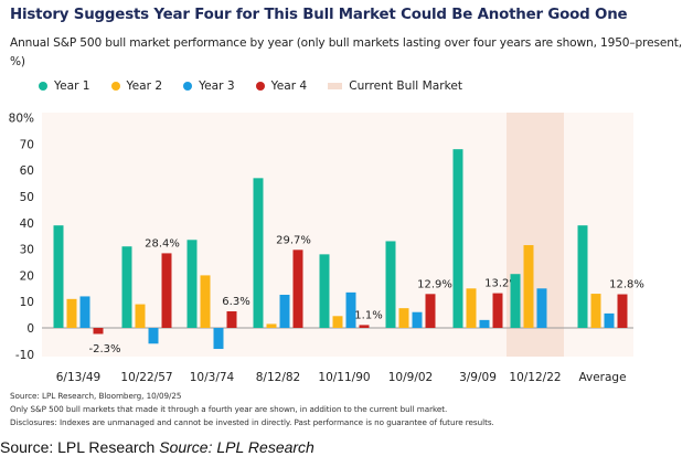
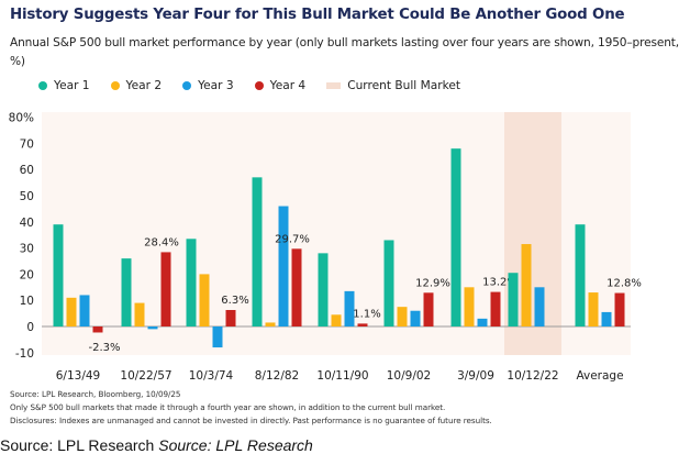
Year 1/10/22/57: 31% -> 26%
Year 3/10/22/57: -6% -> -1%
Year 3/8/12/82: 13% -> 46%
